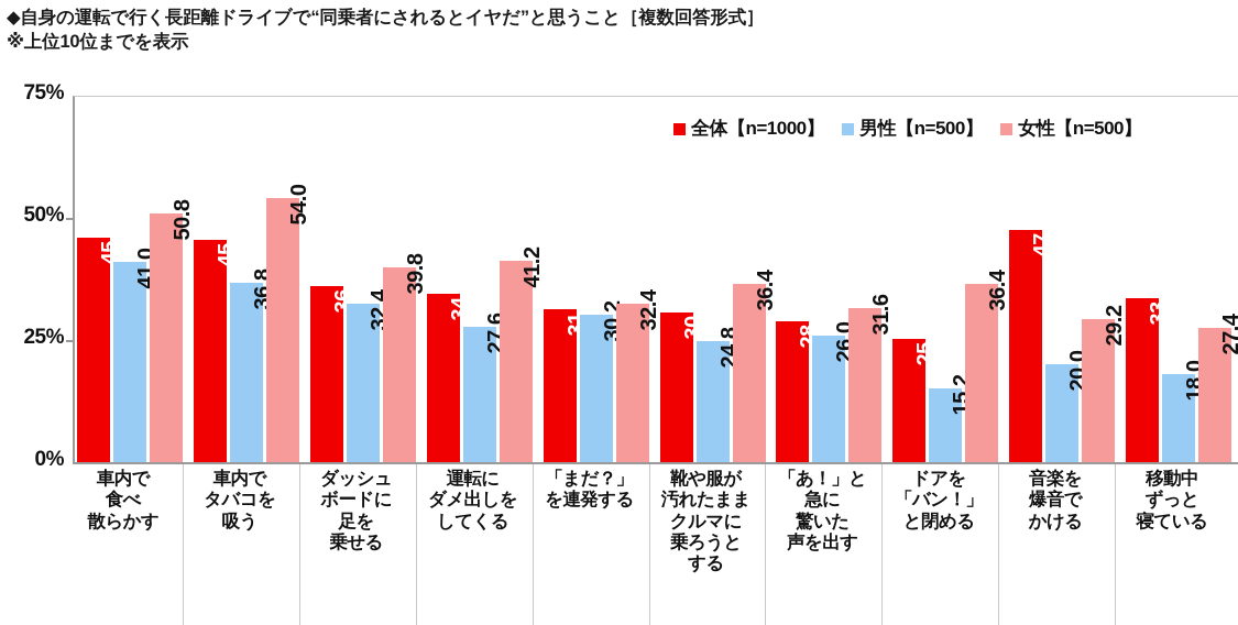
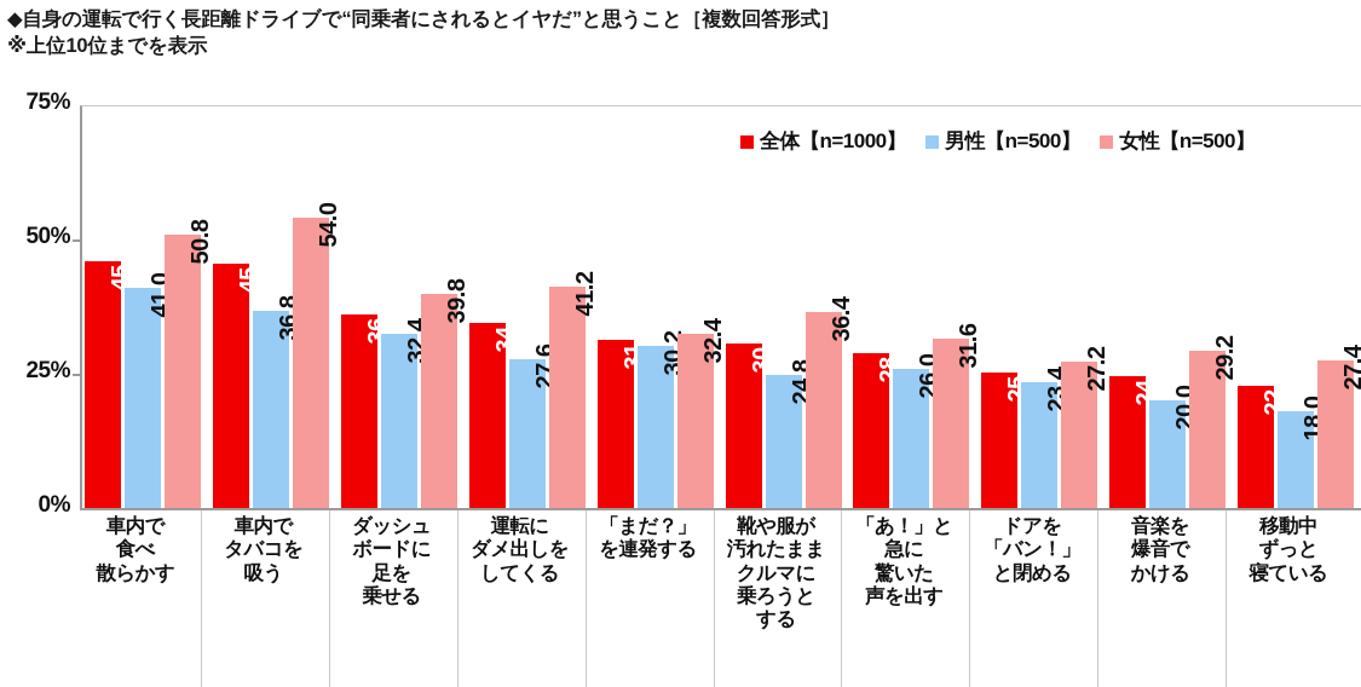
男性【n=500】/ドアを 「バン！」 と閉める: 15.2 -> 23.4
女性【n=500】/ドアを 「バン！」 と閉める: 36.4 -> 27.2
全体【n=1000】/音楽を 爆音で かける: 47.6 -> 24.6
全体【n=1000】/移動中 ずっと 寝ている: 33.6 -> 22.7
